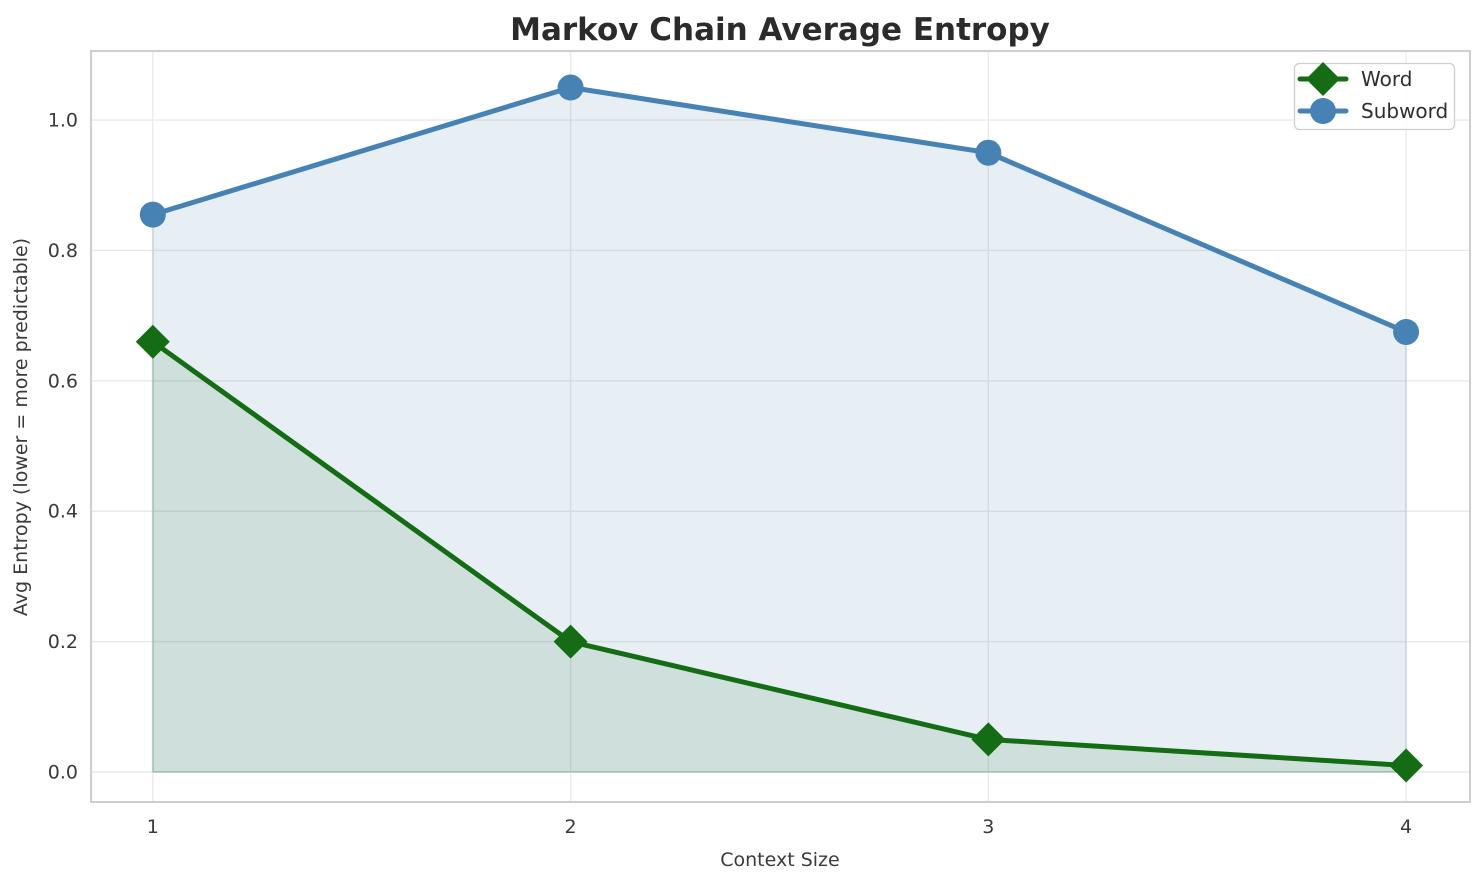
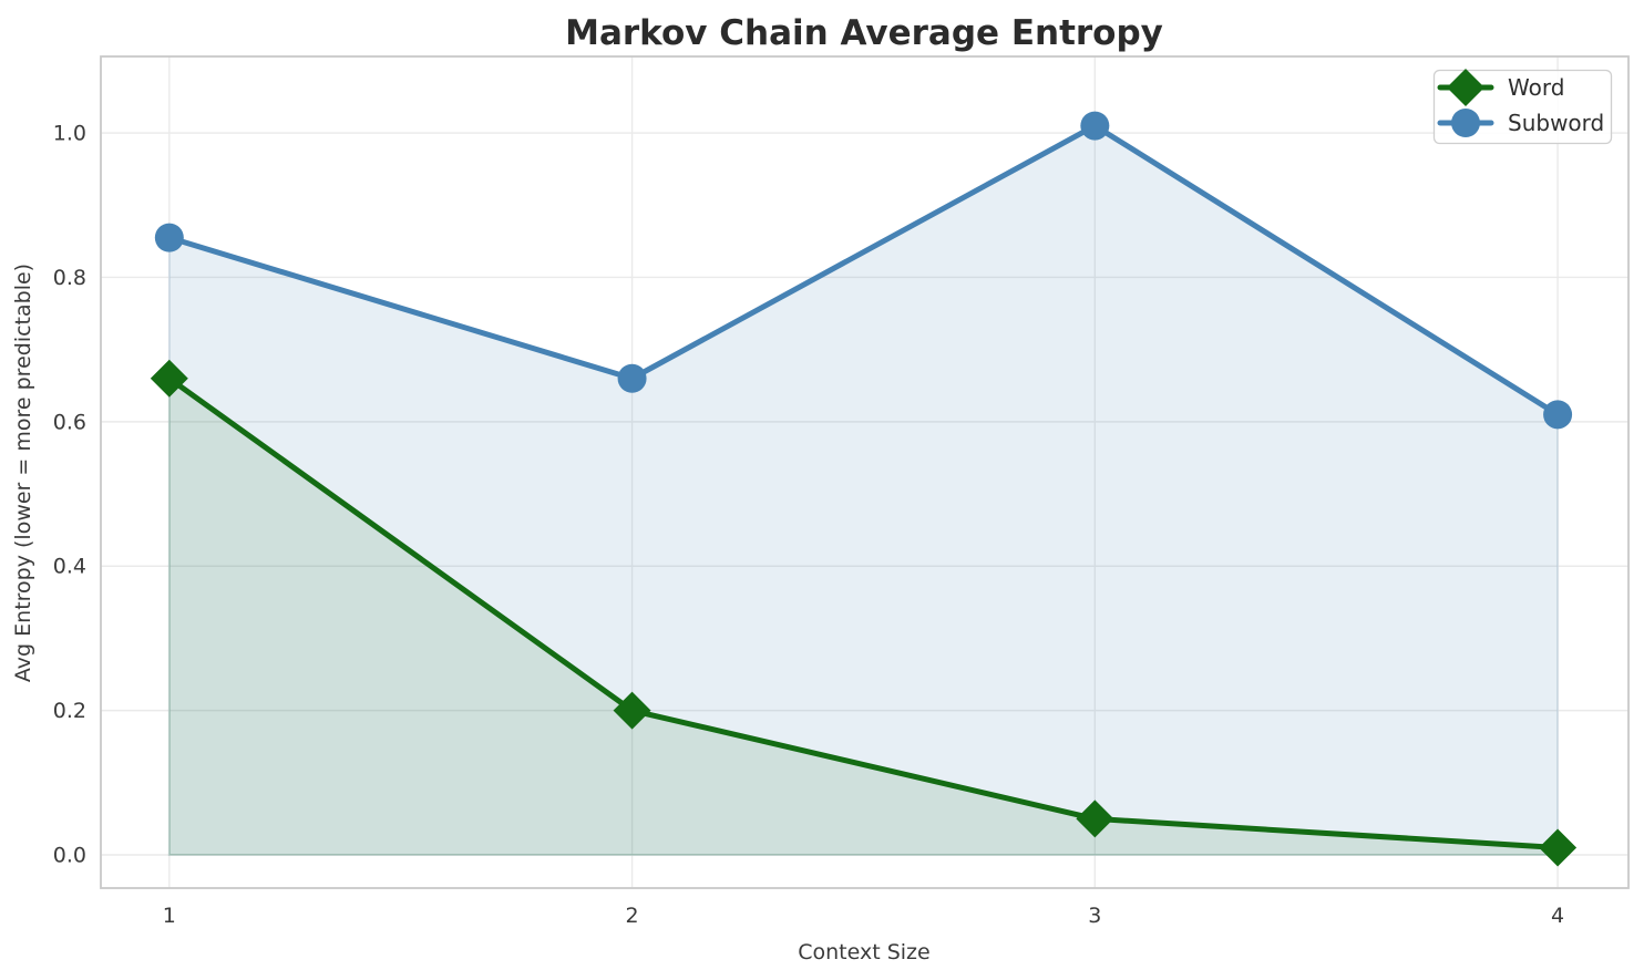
Subword/2: 1.05 -> 0.66
Subword/3: 0.95 -> 1.01
Subword/4: 0.68 -> 0.61
